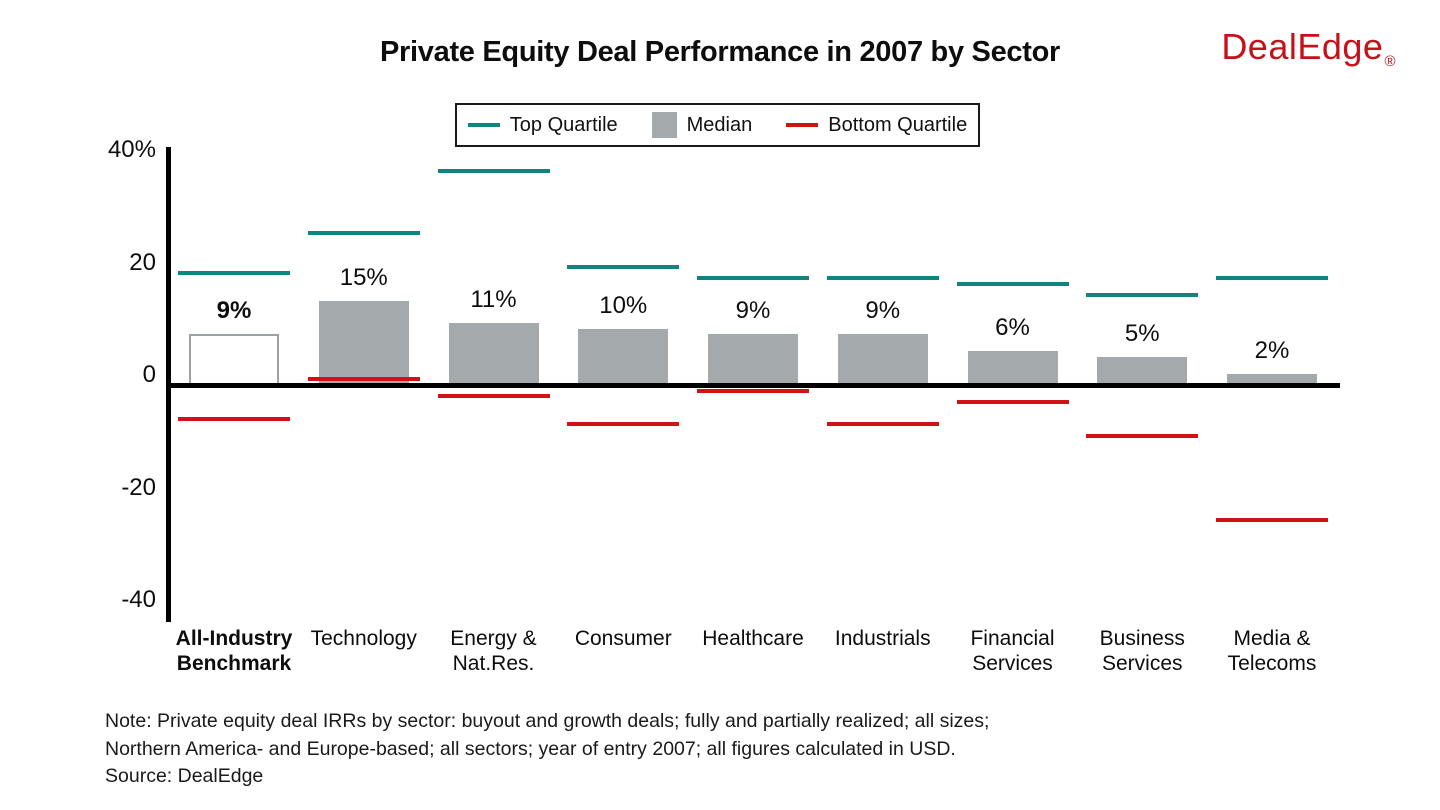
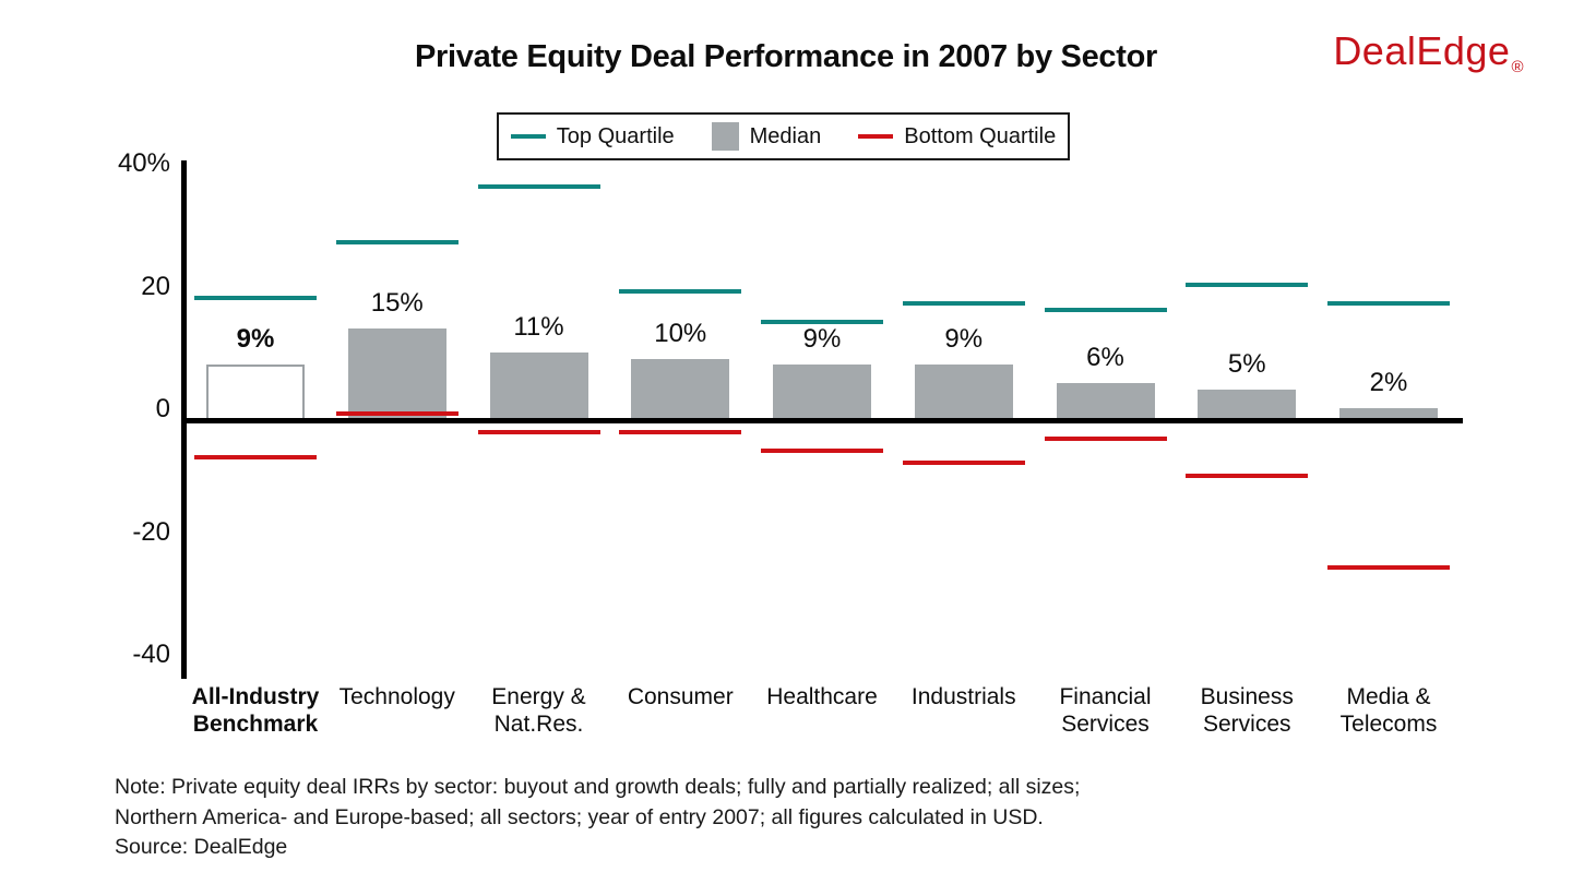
Top Quartile/Technology: 27% -> 29%
Bottom Quartile/Consumer: -7% -> -2%
Top Quartile/Healthcare: 19% -> 16%
Bottom Quartile/Healthcare: -1% -> -5%
Top Quartile/Business Services: 16% -> 22%
